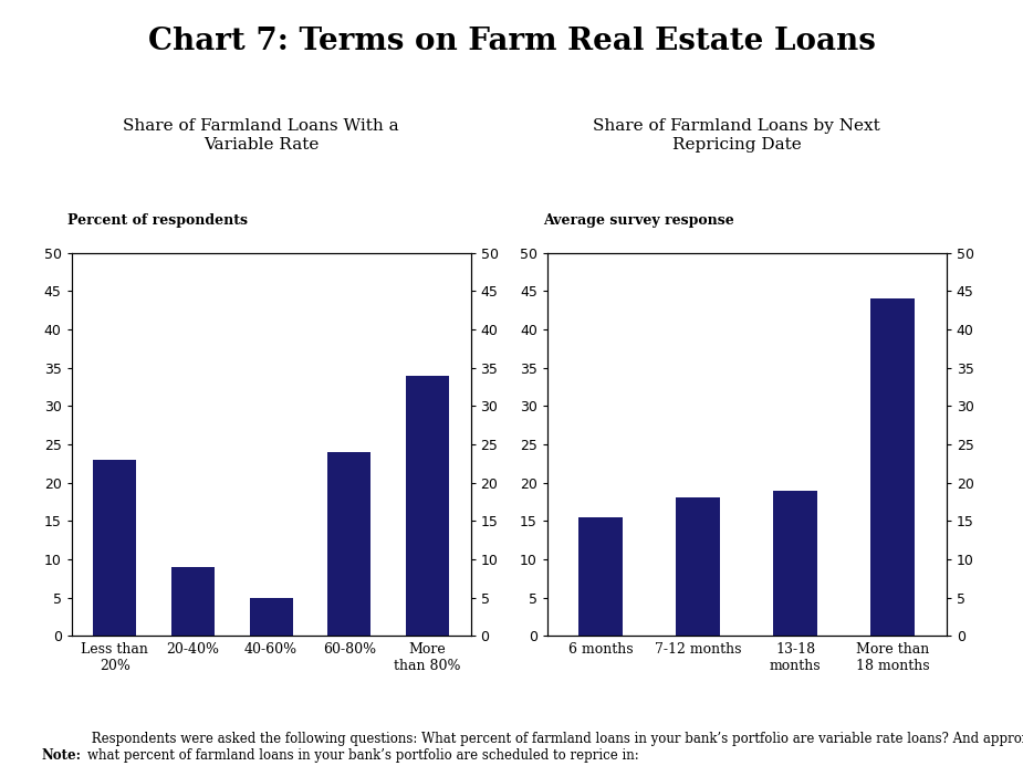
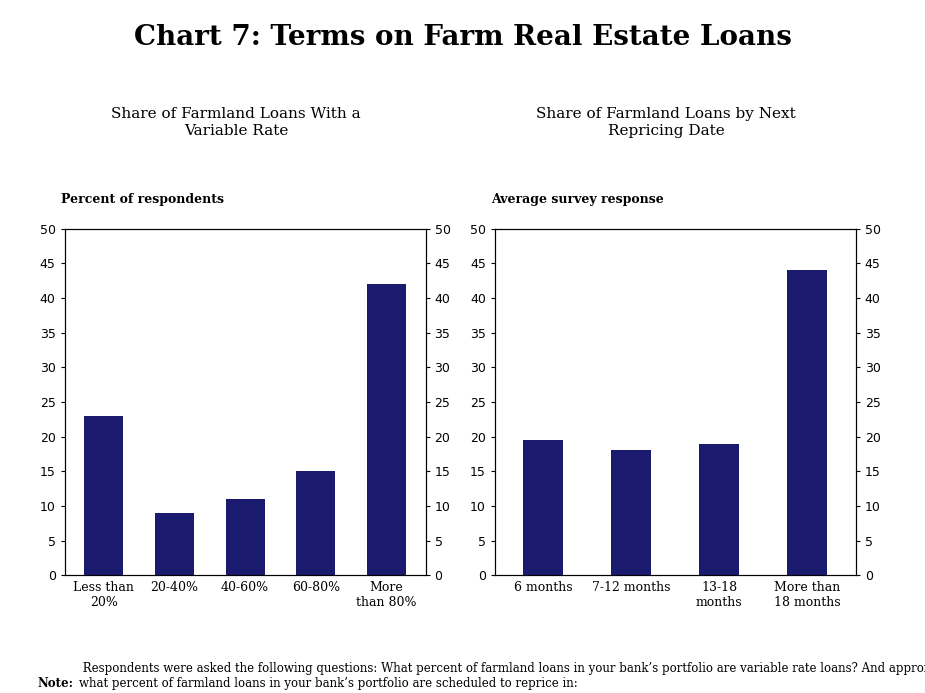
40-60%: 5 -> 11
60-80%: 24 -> 15
More than 80%: 34 -> 42
6 months: 15.4 -> 19.5
